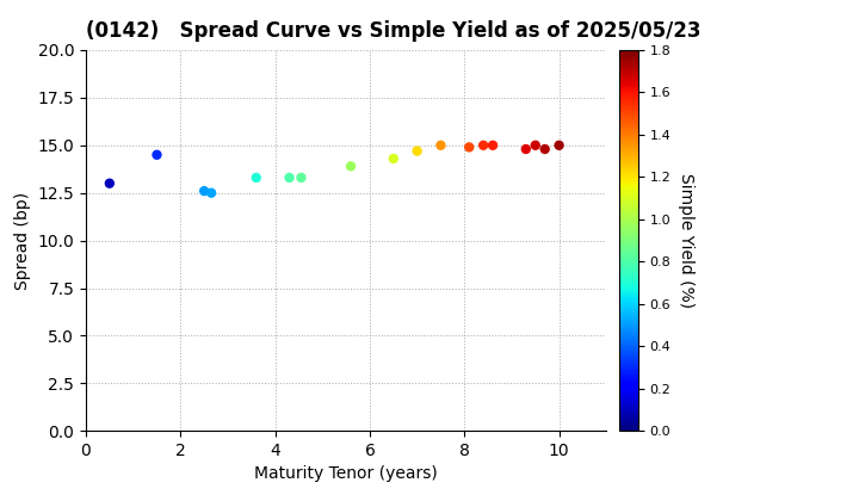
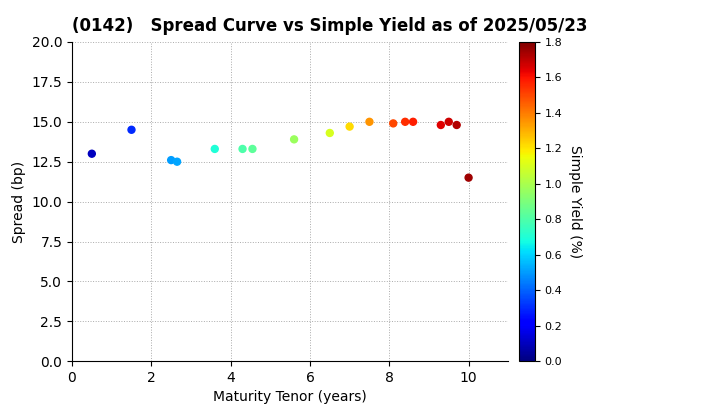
10: 15.0 -> 11.5
